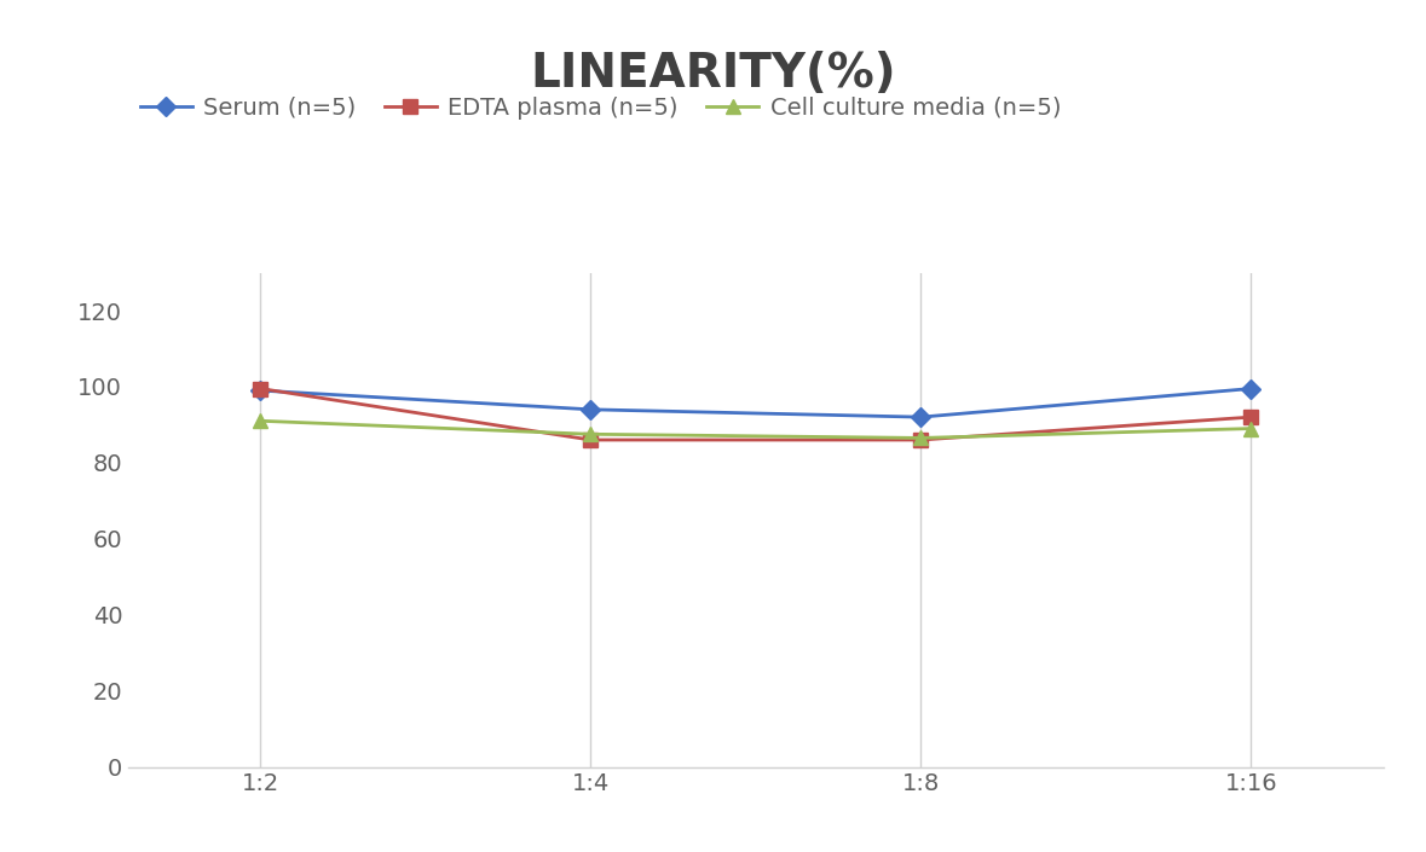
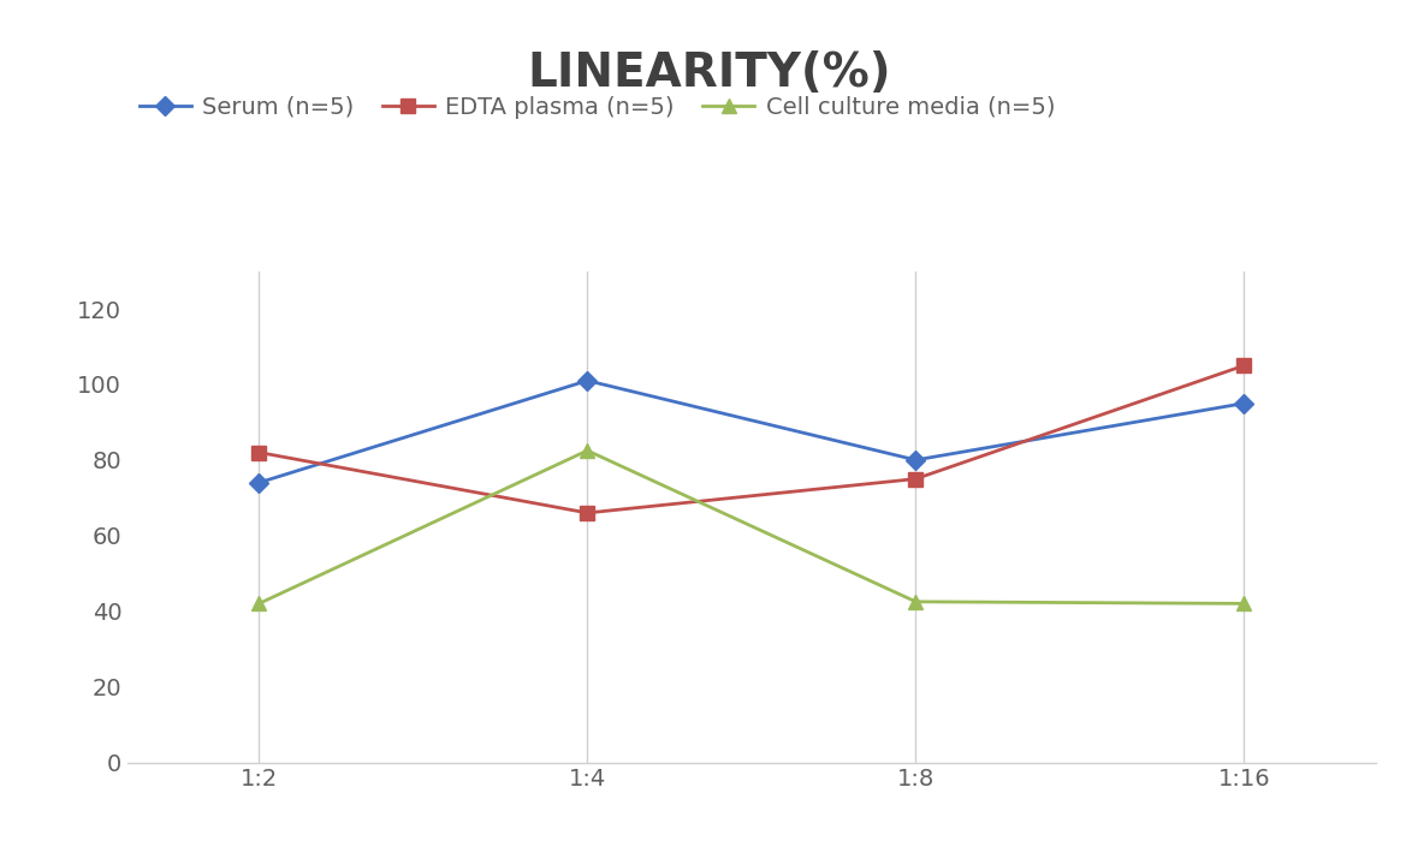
Serum (n=5)/1:2: 99.0 -> 74.0
EDTA plasma (n=5)/1:2: 99.5 -> 82.0
Cell culture media (n=5)/1:2: 91.0 -> 42.0
Serum (n=5)/1:4: 94.0 -> 101.0
EDTA plasma (n=5)/1:4: 86.0 -> 66.0
Cell culture media (n=5)/1:4: 87.5 -> 82.5
Serum (n=5)/1:8: 92.0 -> 80.0
EDTA plasma (n=5)/1:8: 86.0 -> 75.0
Cell culture media (n=5)/1:8: 86.5 -> 42.5
Serum (n=5)/1:16: 99.5 -> 95.0
EDTA plasma (n=5)/1:16: 92.0 -> 105.0
Cell culture media (n=5)/1:16: 89.0 -> 42.0
